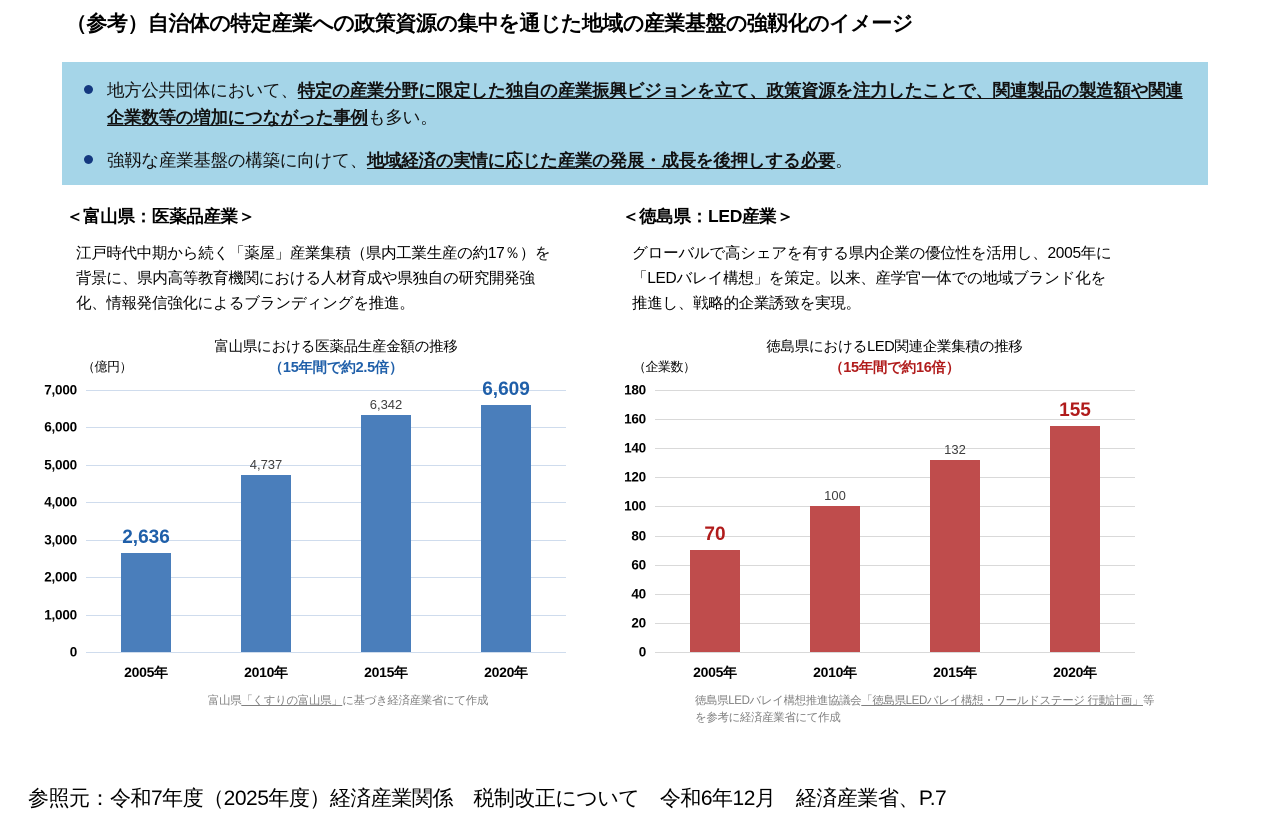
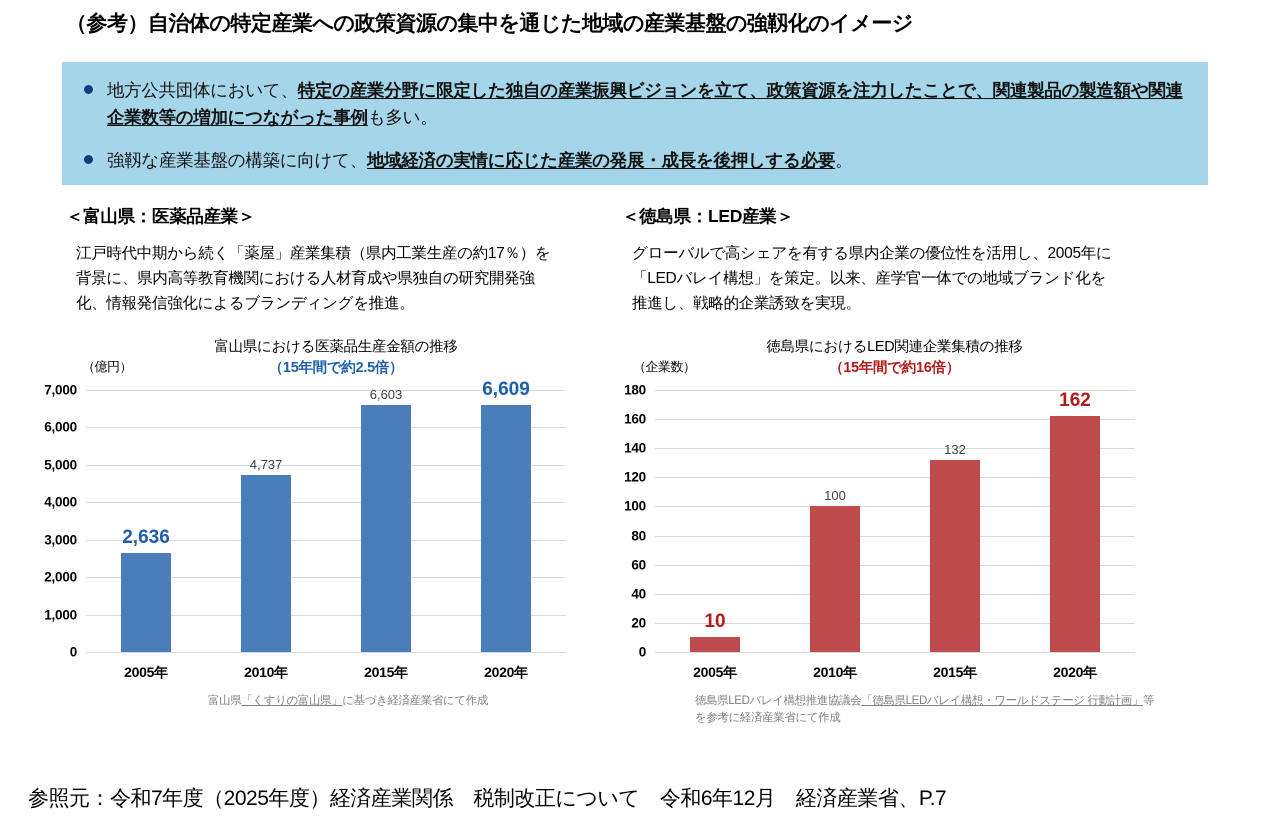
富山県における医薬品生産金額の推移/2015年: 6,342 -> 6,603
徳島県におけるLED関連企業集積の推移/2005年: 70 -> 10
徳島県におけるLED関連企業集積の推移/2020年: 155 -> 162
